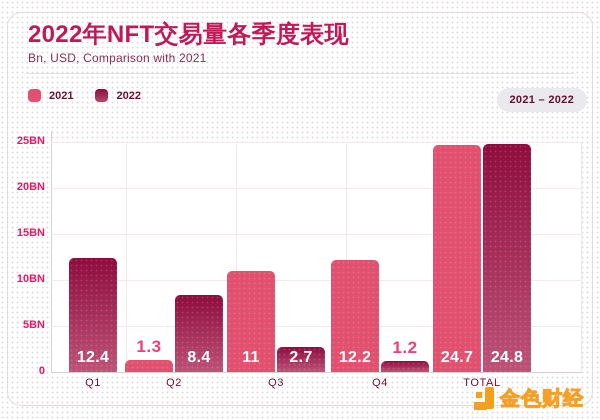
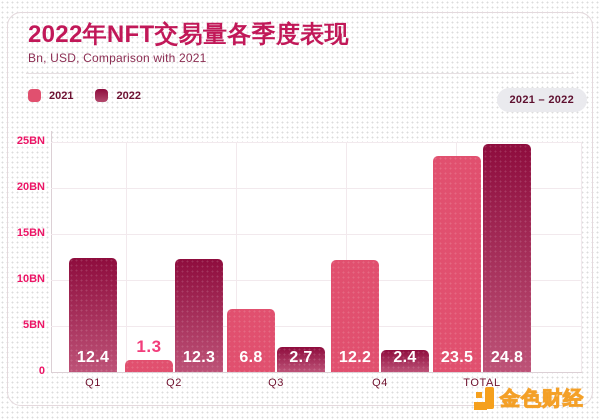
2022/Q2: 8.4 -> 12.3
2021/Q3: 11 -> 6.8
2022/Q4: 1.2 -> 2.4
2021/TOTAL: 24.7 -> 23.5
